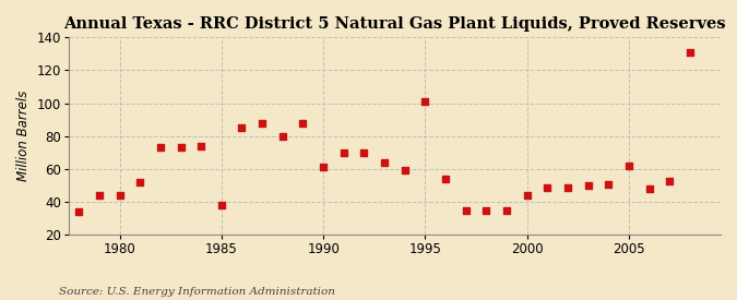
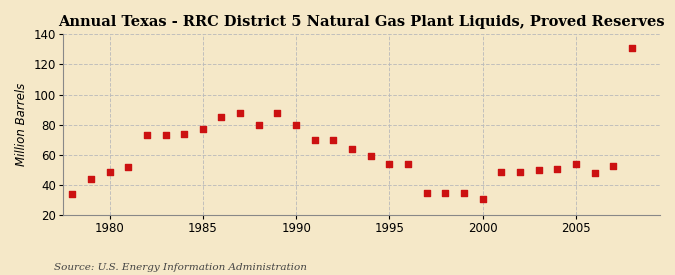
1980: 44 -> 49
1985: 38 -> 77
1990: 61 -> 80
1995: 101 -> 54
2000: 44 -> 31
2005: 62 -> 54
